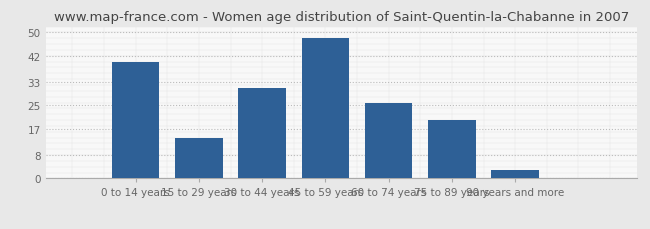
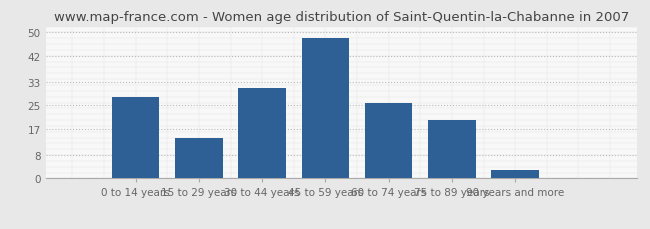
0 to 14 years: 40 -> 28
